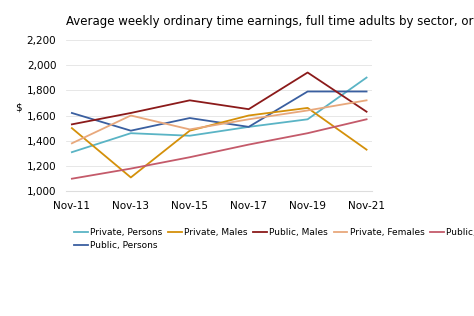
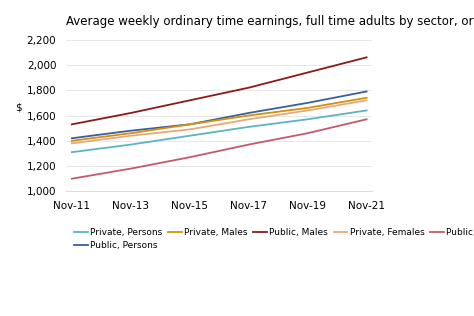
Public, Persons/Nov-11: 1,620 -> 1,420
Private, Males/Nov-11: 1,500 -> 1,400
Private, Persons/Nov-13: 1,460 -> 1,370
Private, Males/Nov-13: 1,110 -> 1,460
Private, Females/Nov-13: 1,600 -> 1,440
Public, Persons/Nov-15: 1,580 -> 1,530
Private, Males/Nov-15: 1,480 -> 1,530
Public, Persons/Nov-17: 1,510 -> 1,620
Public, Males/Nov-17: 1,650 -> 1,820
Public, Persons/Nov-19: 1,790 -> 1,700
Private, Persons/Nov-21: 1,900 -> 1,640
Private, Males/Nov-21: 1,330 -> 1,740
Public, Males/Nov-21: 1,630 -> 2,060
